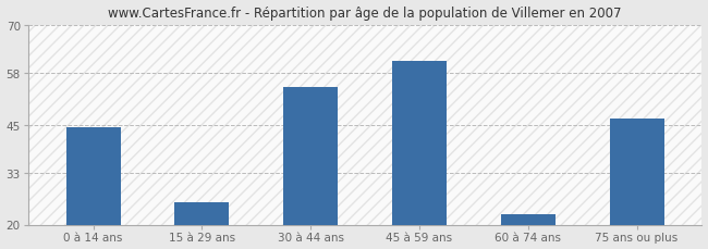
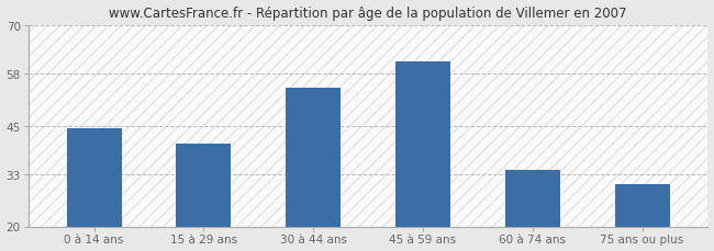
15 à 29 ans: 25.5 -> 40.5
60 à 74 ans: 22.5 -> 34.0
75 ans ou plus: 46.5 -> 30.5
